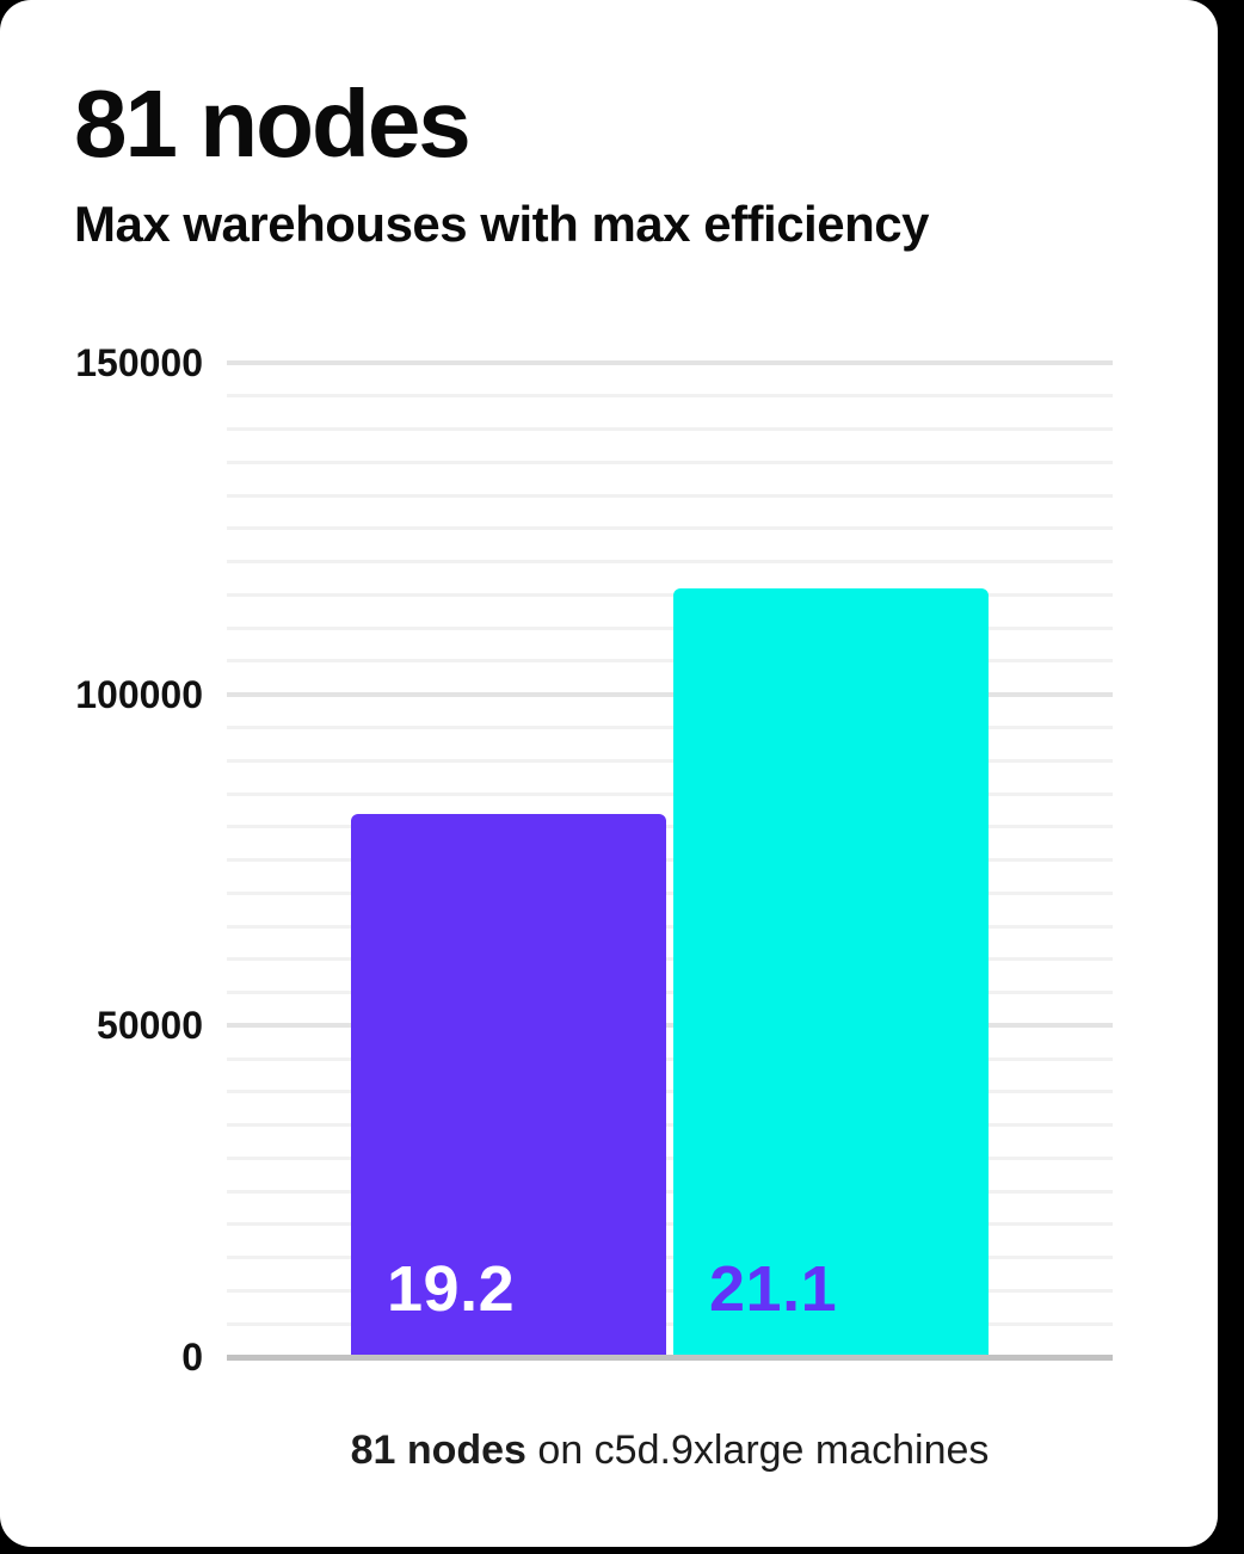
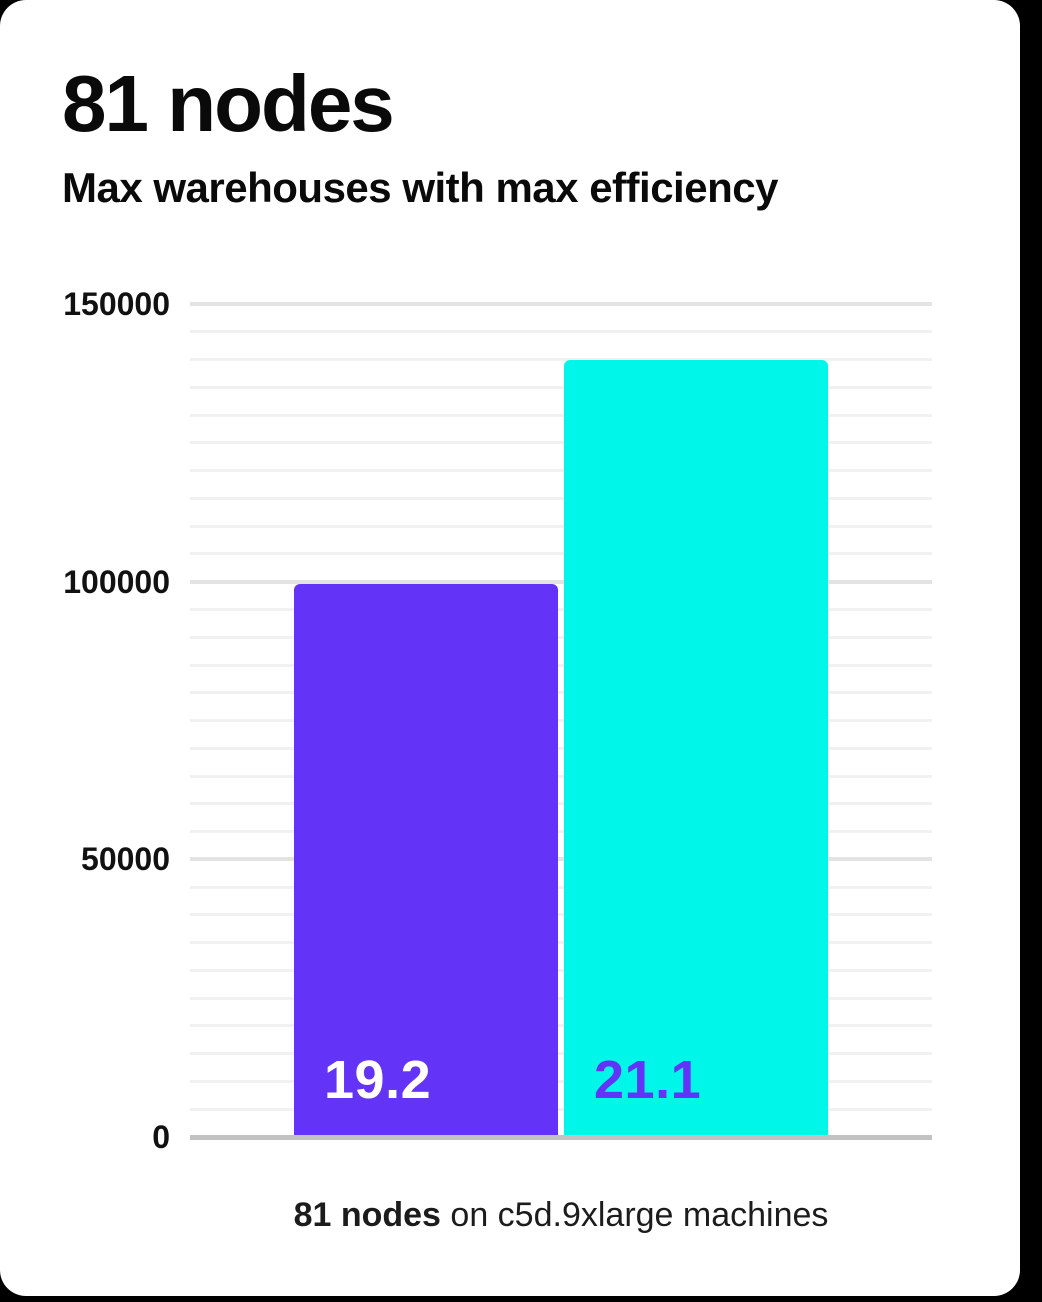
19.2: 82000 -> 100000
21.1: 116000 -> 140000
